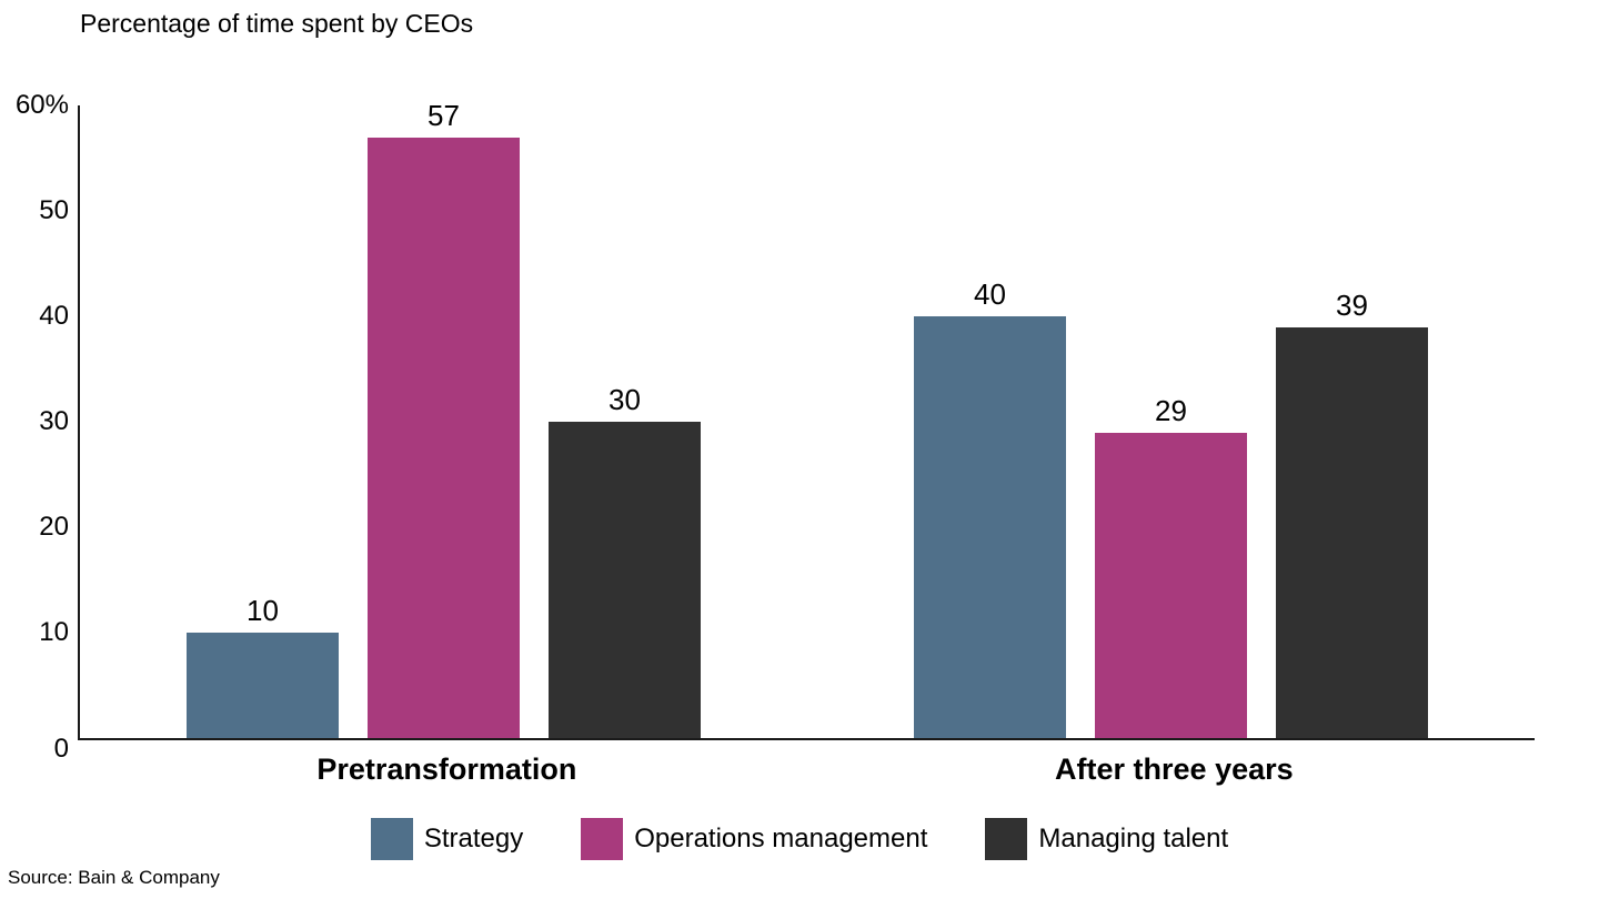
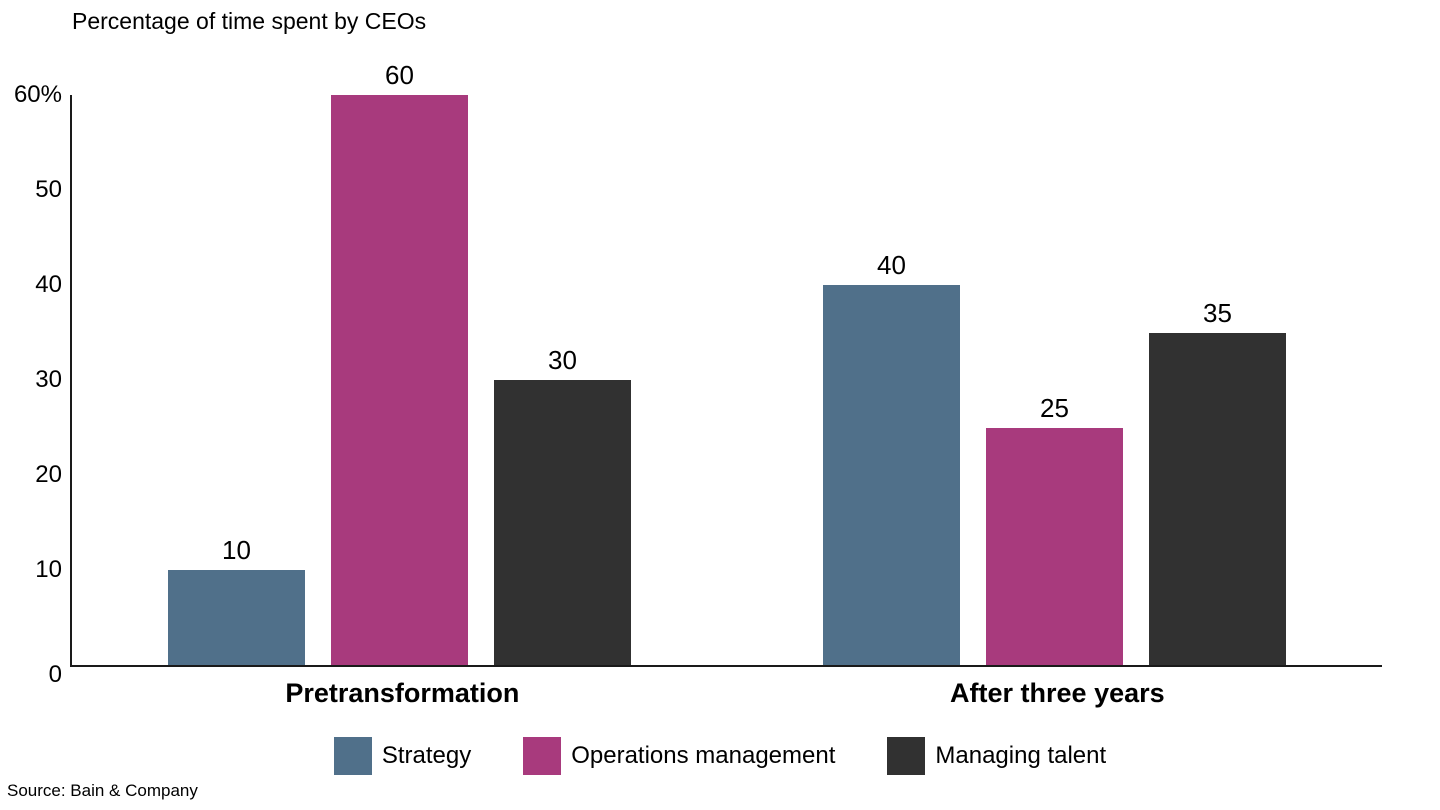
Operations management/Pretransformation: 57 -> 60
Operations management/After three years: 29 -> 25
Managing talent/After three years: 39 -> 35
